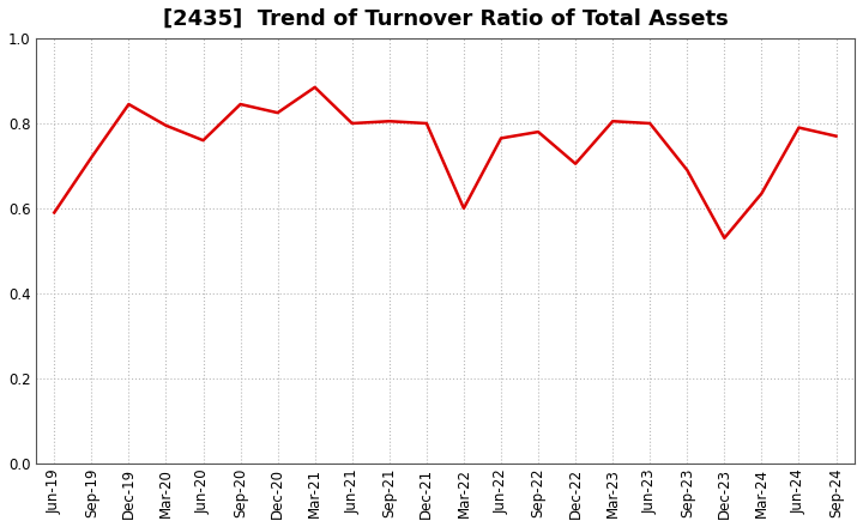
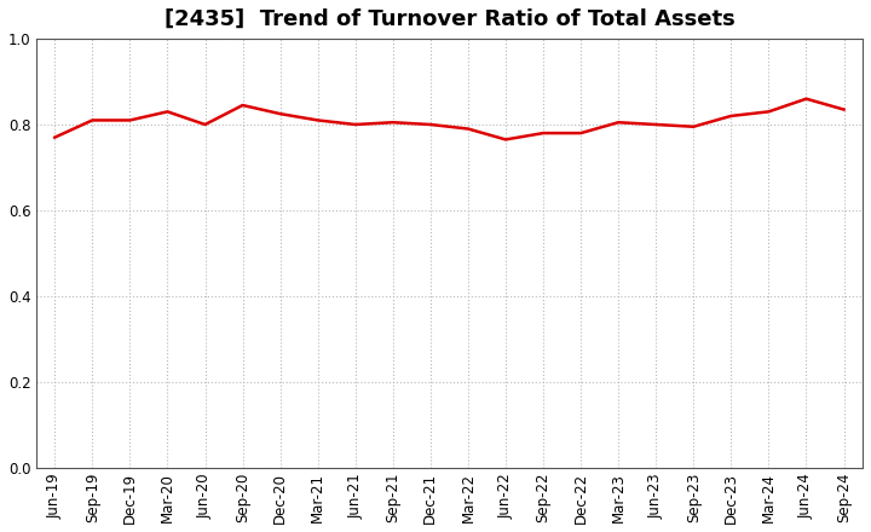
Jun-19: 0.590 -> 0.770
Sep-19: 0.720 -> 0.810
Dec-19: 0.845 -> 0.810
Mar-20: 0.795 -> 0.830
Jun-20: 0.760 -> 0.800
Mar-21: 0.885 -> 0.810
Mar-22: 0.600 -> 0.790
Dec-22: 0.705 -> 0.780
Sep-23: 0.690 -> 0.795
Dec-23: 0.530 -> 0.820
Mar-24: 0.635 -> 0.830
Jun-24: 0.790 -> 0.860
Sep-24: 0.770 -> 0.835
